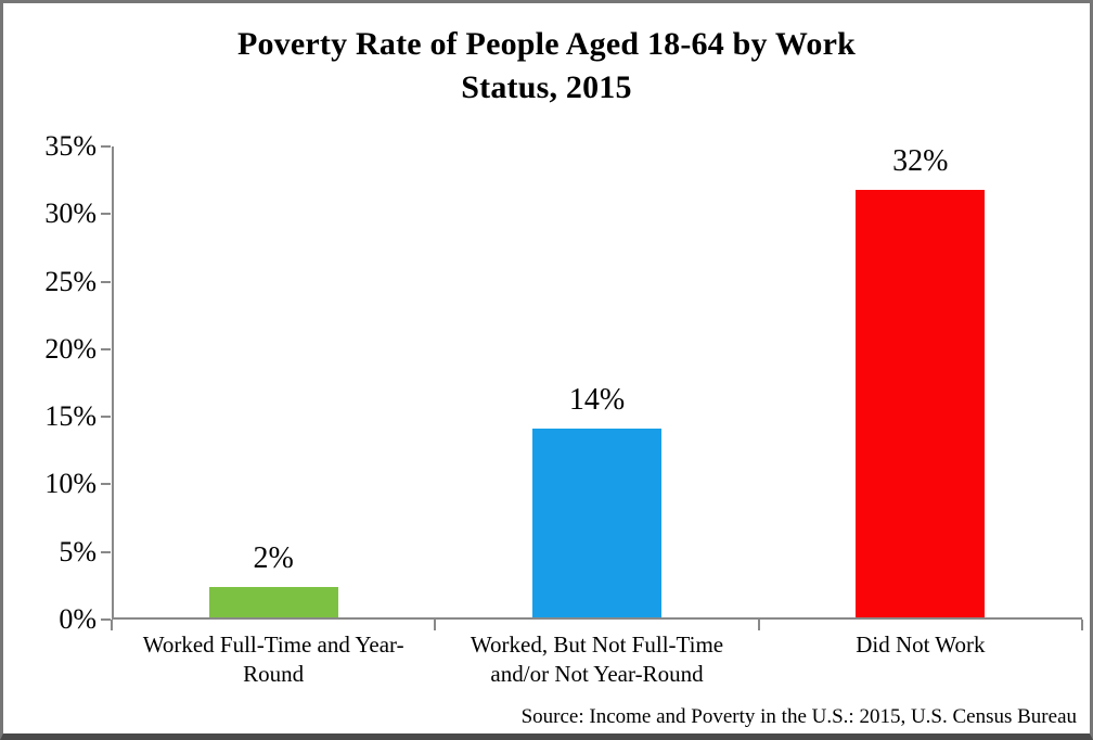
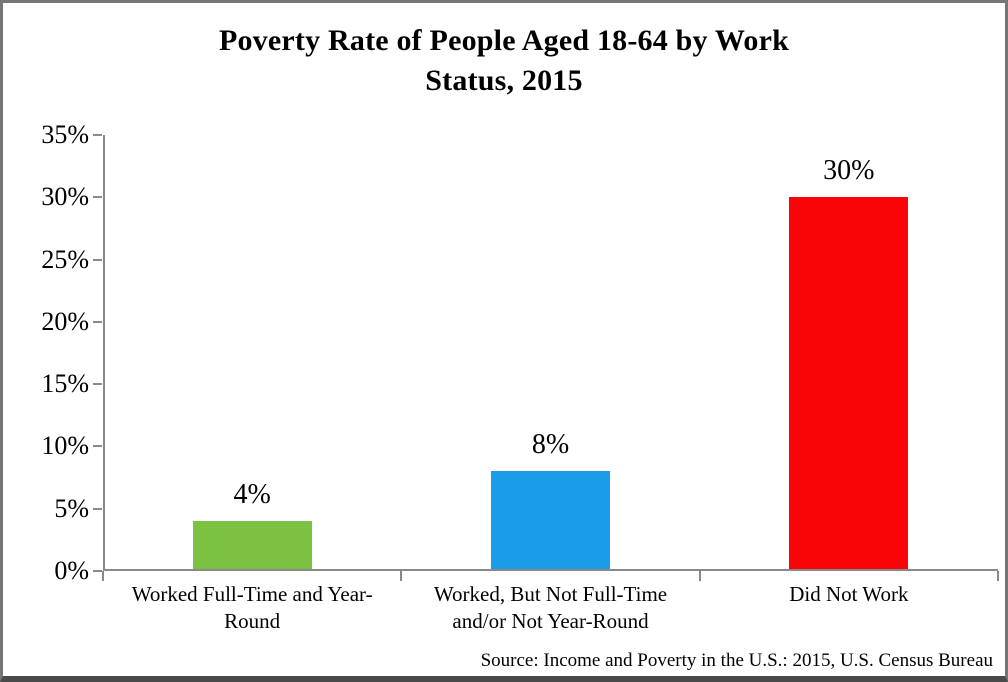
Worked Full-Time and Year-Round: 2% -> 4%
Worked, But Not Full-Time and/or Not Year-Round: 14% -> 8%
Did Not Work: 32% -> 30%
